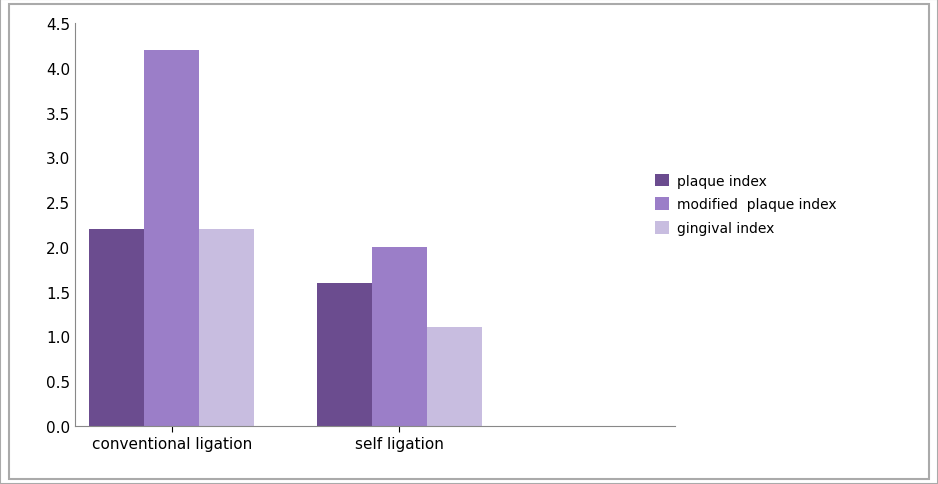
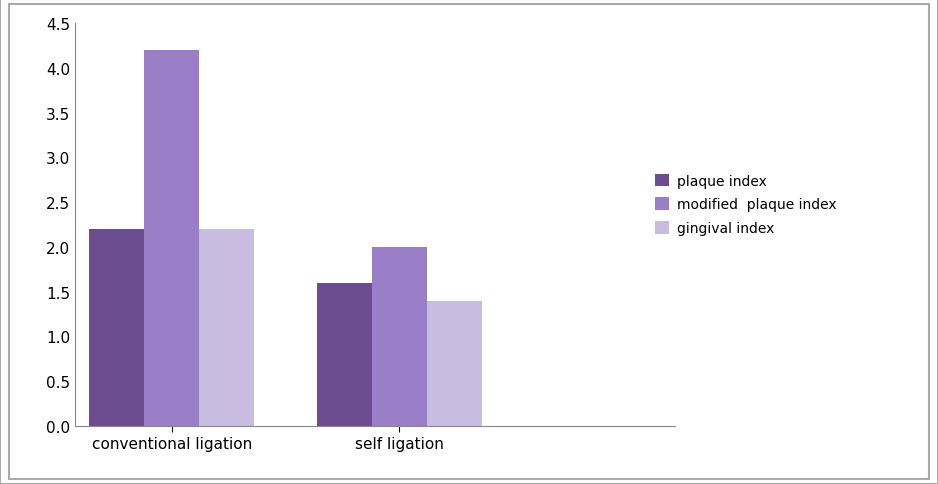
gingival index/self ligation: 1.1 -> 1.4
